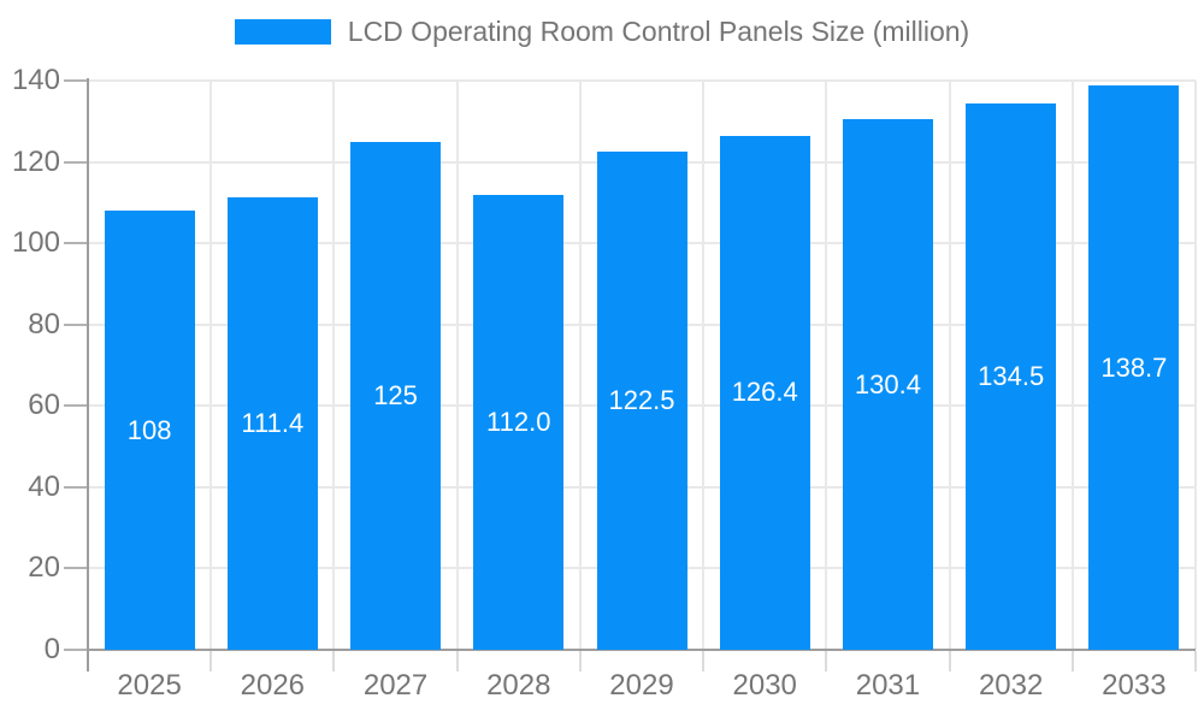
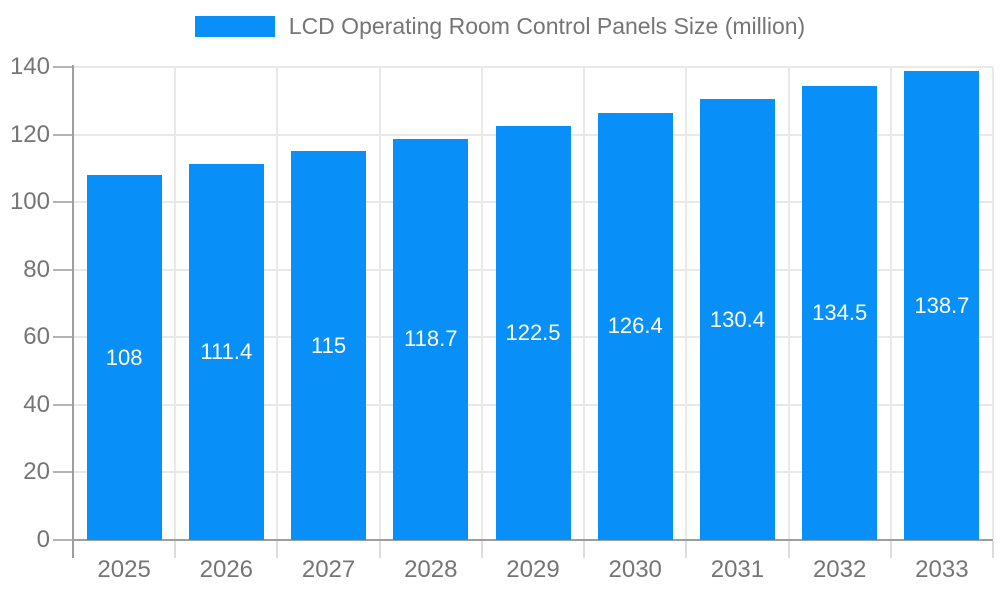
2027: 125 -> 115
2028: 112.0 -> 118.7
